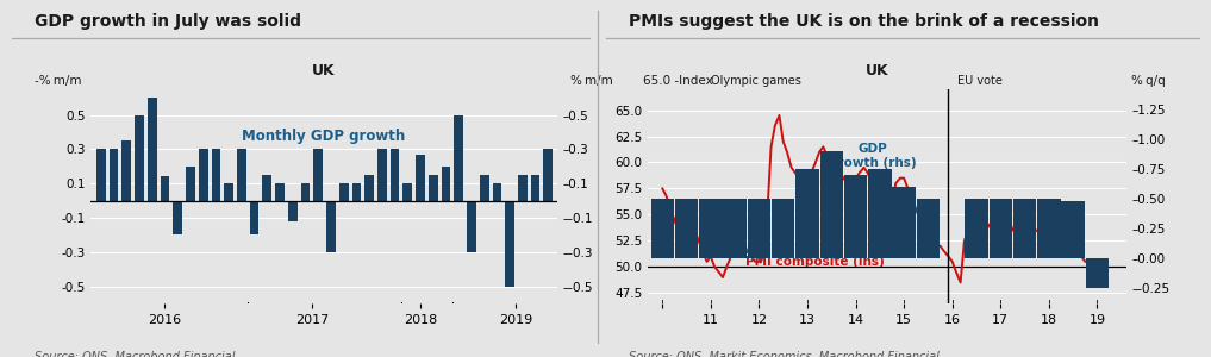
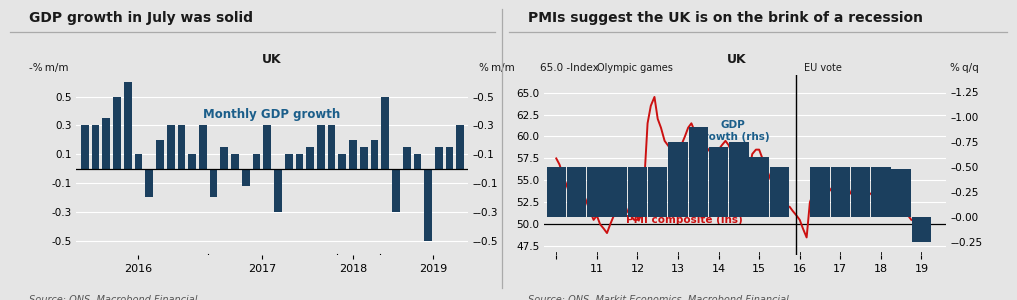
2016: 0.14 -> 0.10
2018: 0.27 -> 0.20
